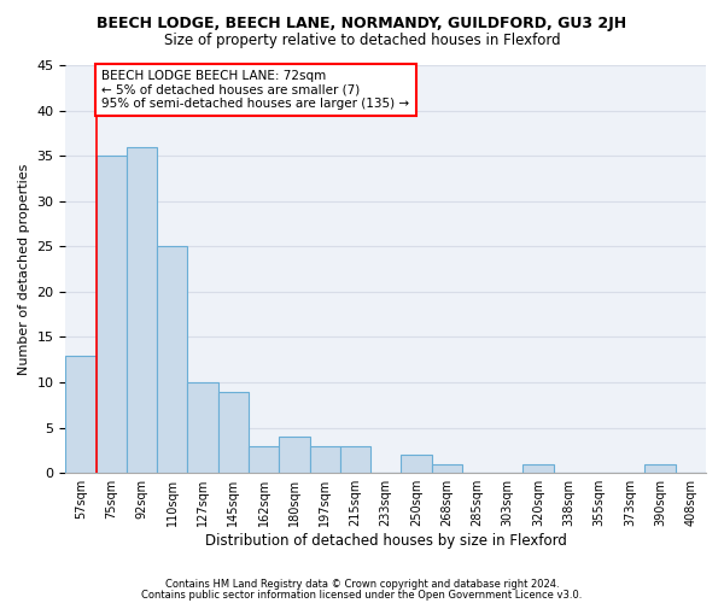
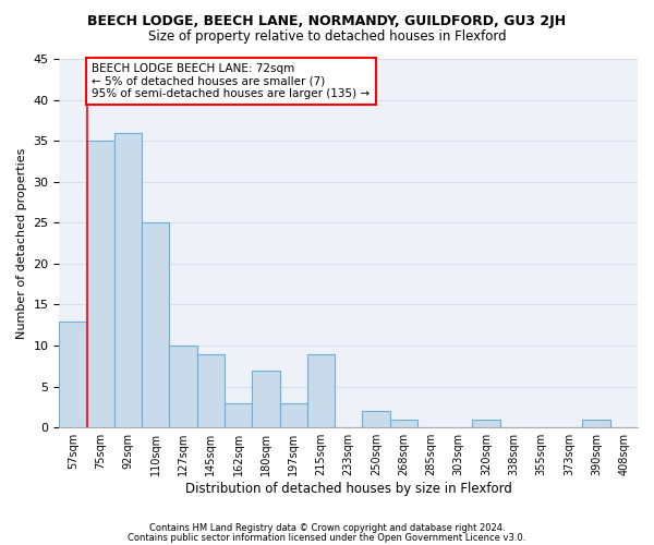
180sqm: 4 -> 7
215sqm: 3 -> 9
